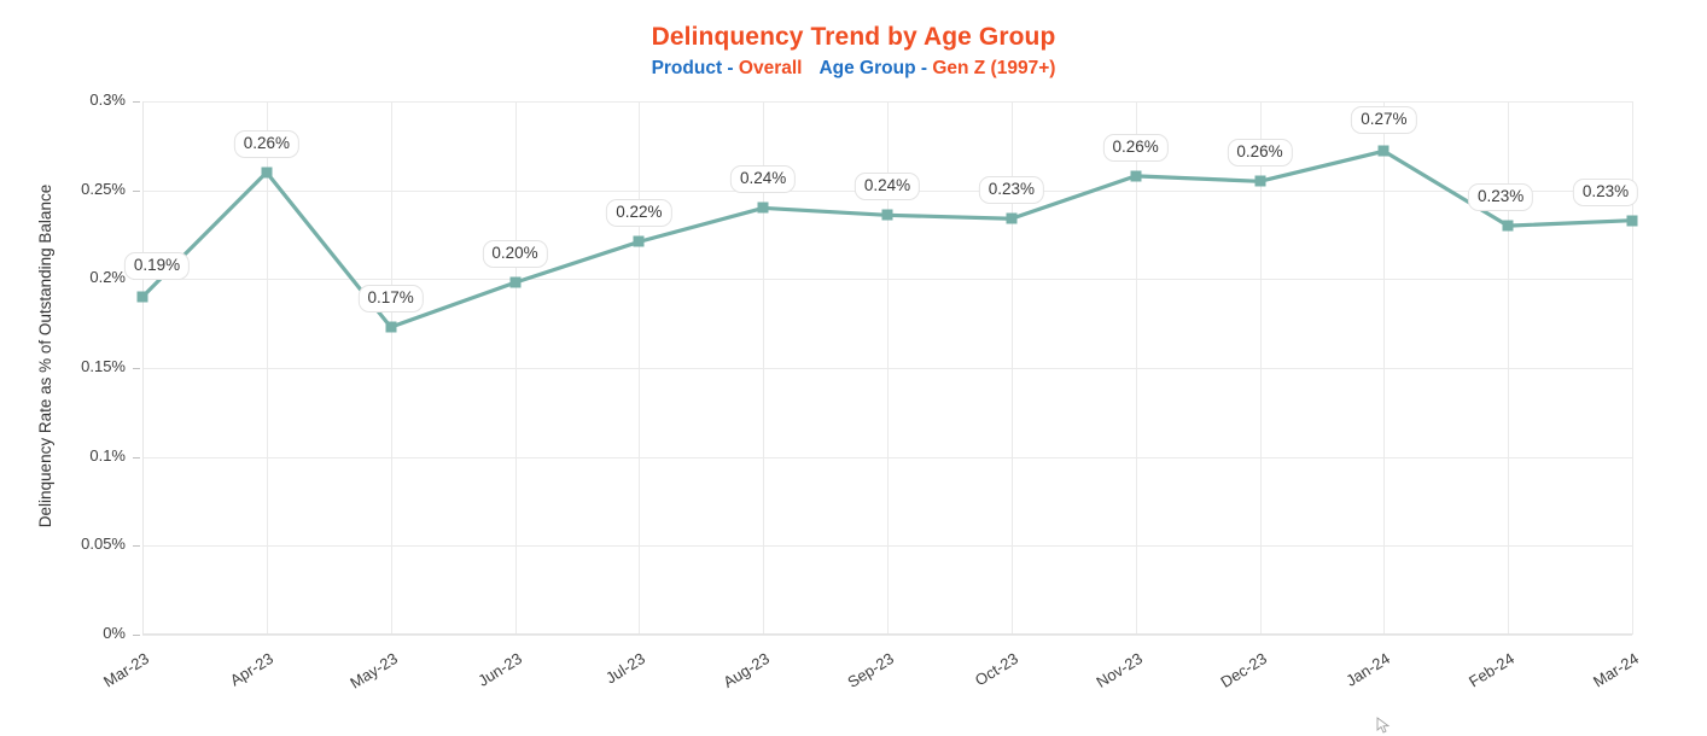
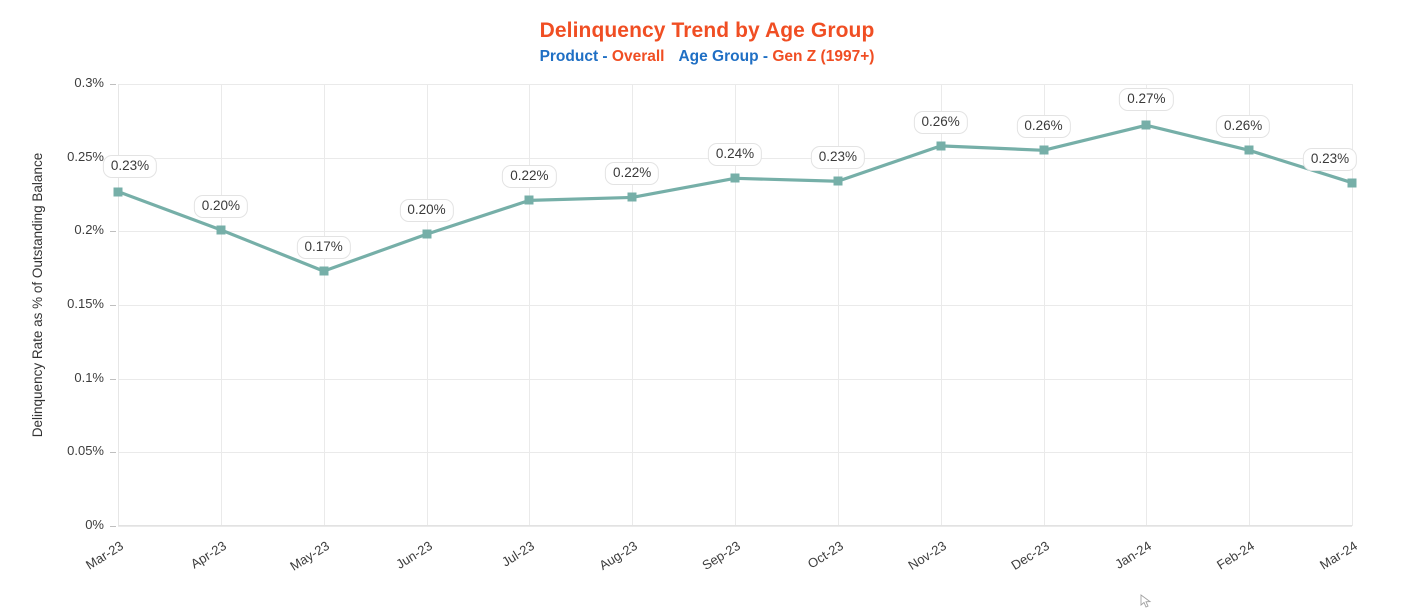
Mar-23: 0.19% -> 0.23%
Apr-23: 0.26% -> 0.20%
Aug-23: 0.24% -> 0.22%
Feb-24: 0.23% -> 0.26%
